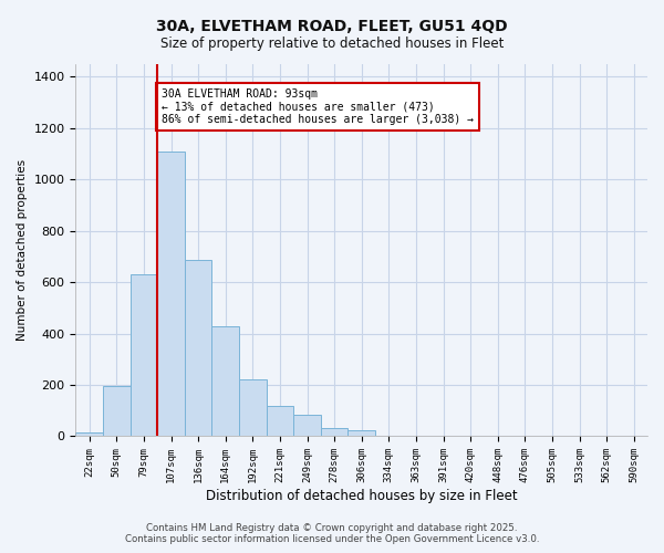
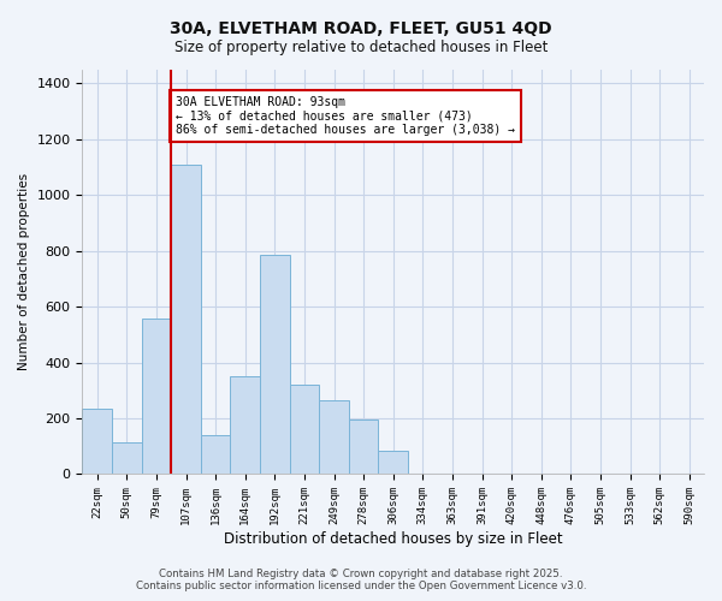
22sqm: 15 -> 235
50sqm: 195 -> 115
79sqm: 630 -> 555
136sqm: 685 -> 140
164sqm: 430 -> 350
192sqm: 223 -> 785
221sqm: 120 -> 320
249sqm: 82 -> 265
278sqm: 33 -> 195
306sqm: 25 -> 85
